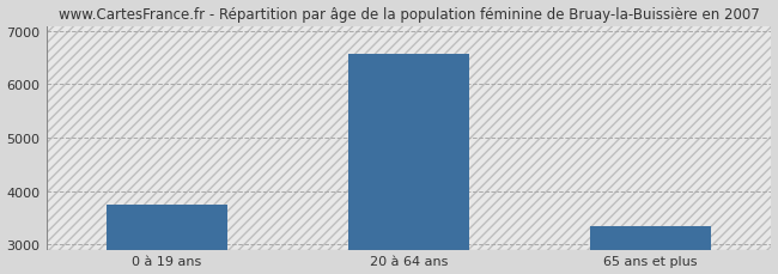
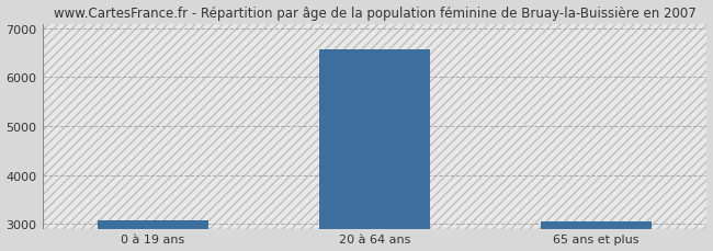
0 à 19 ans: 3750 -> 3080
65 ans et plus: 3350 -> 3050
